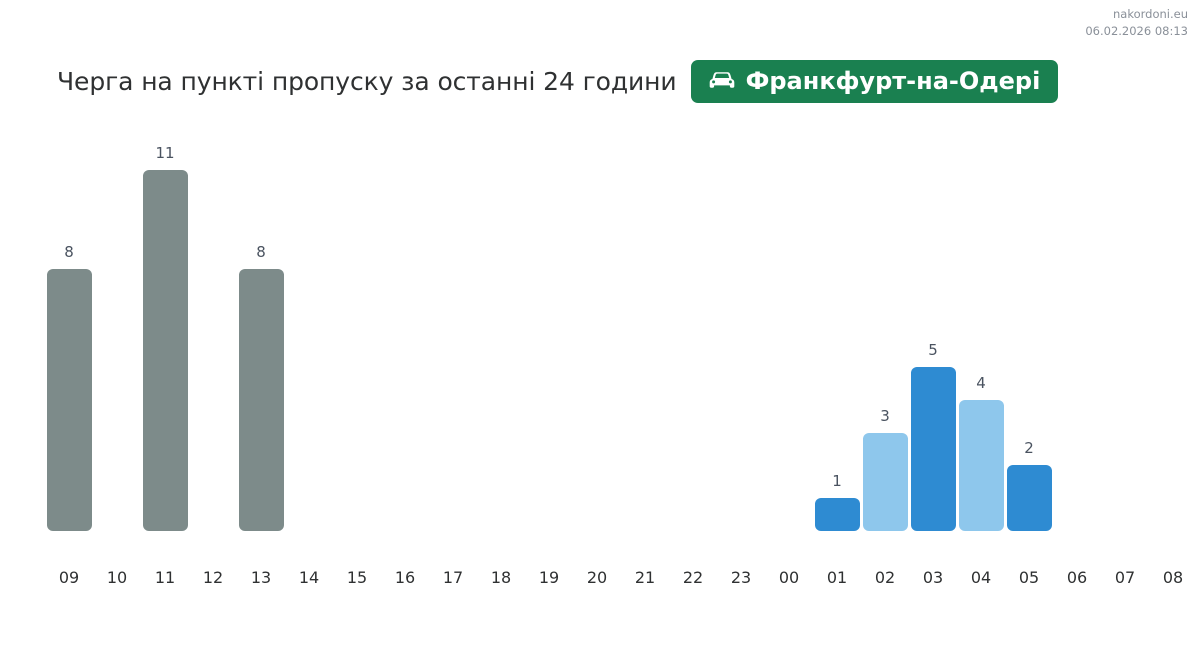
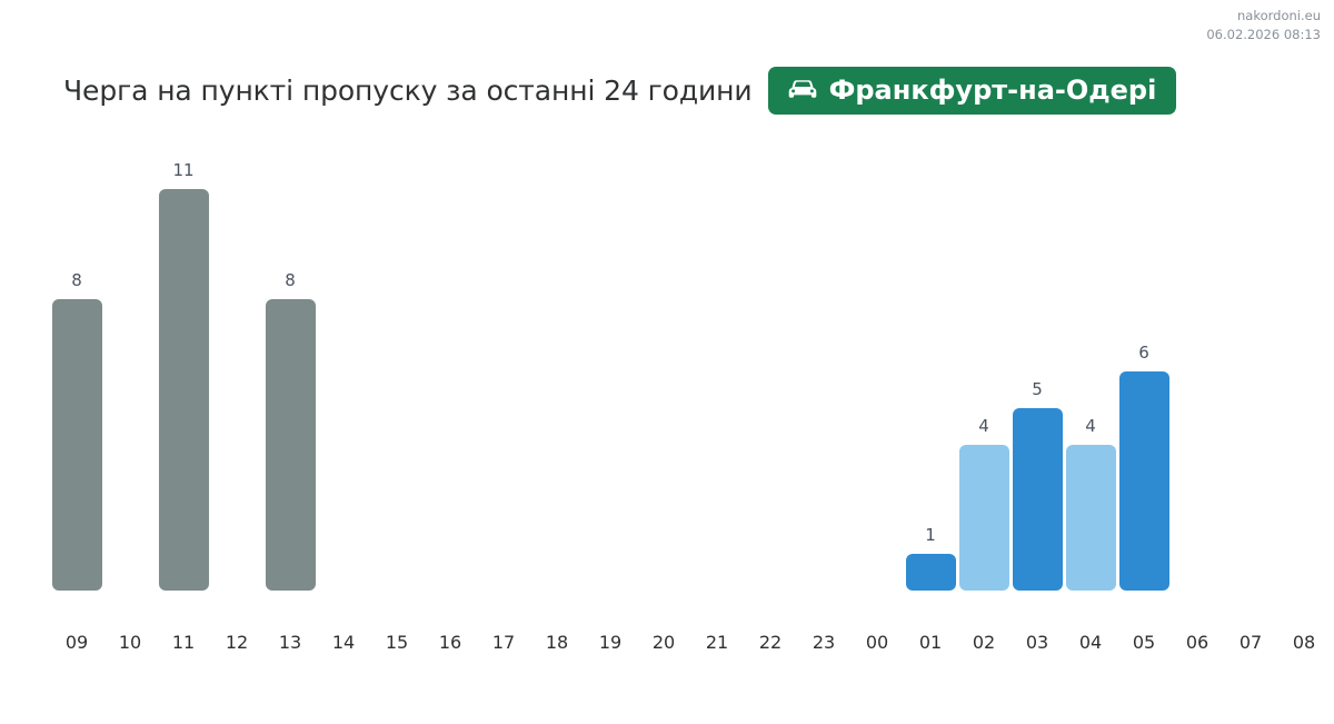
02: 3 -> 4
05: 2 -> 6
